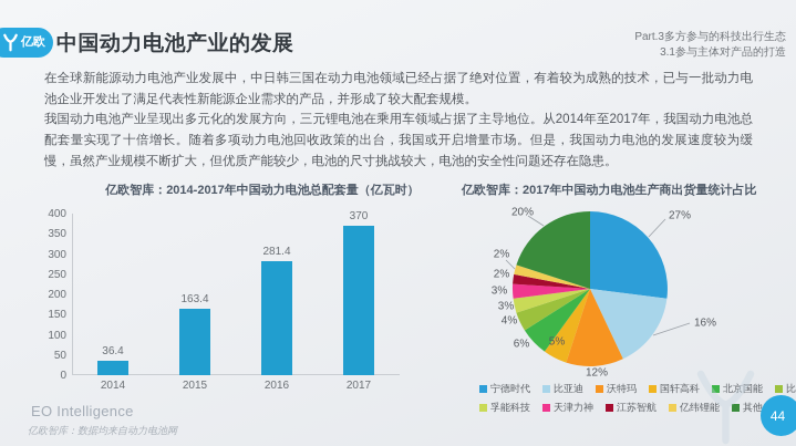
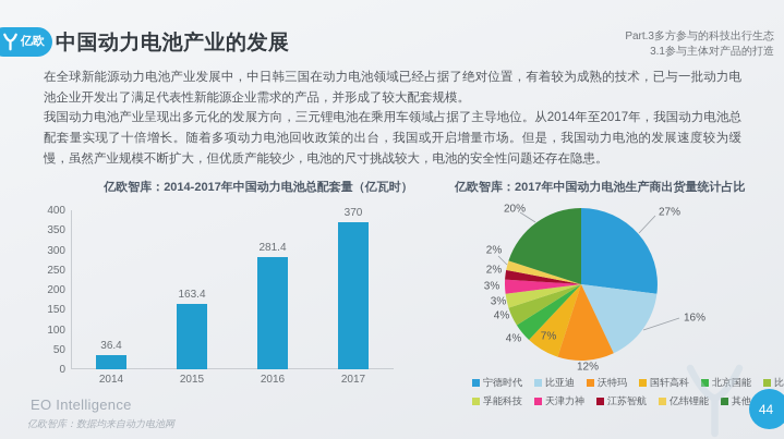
亿欧智库：2017年中国动力电池生产商出货量统计占比/国轩高科: 5% -> 7%
亿欧智库：2017年中国动力电池生产商出货量统计占比/北京国能: 6% -> 4%
